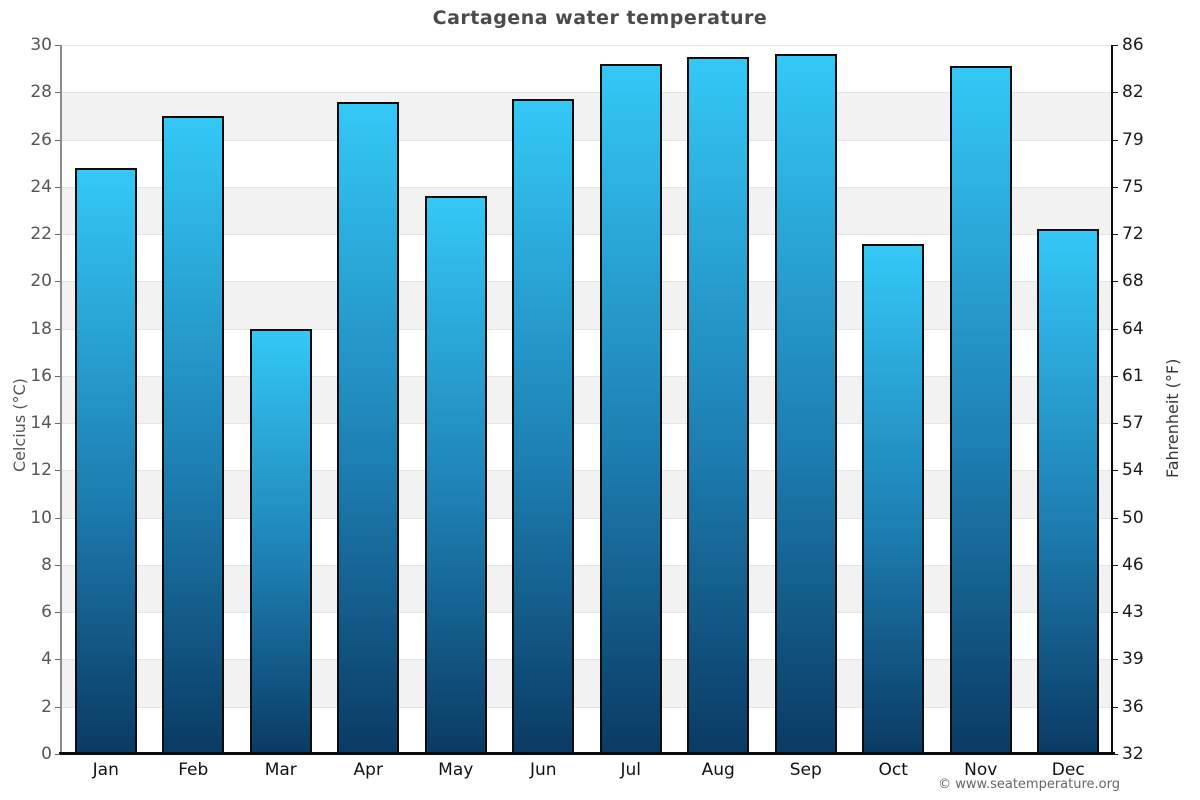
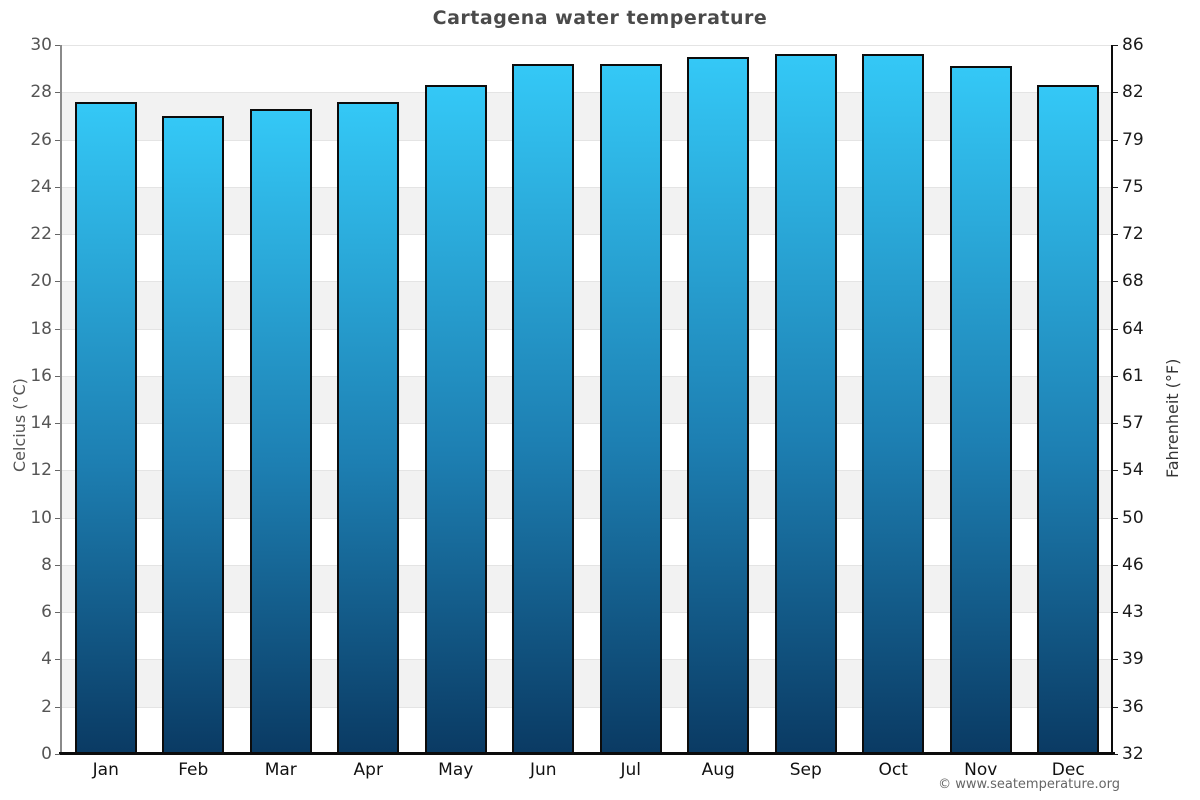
Jan: 24.8 -> 27.6
Mar: 18.0 -> 27.3
May: 23.6 -> 28.3
Jun: 27.7 -> 29.2
Oct: 21.6 -> 29.6
Dec: 22.2 -> 28.3
